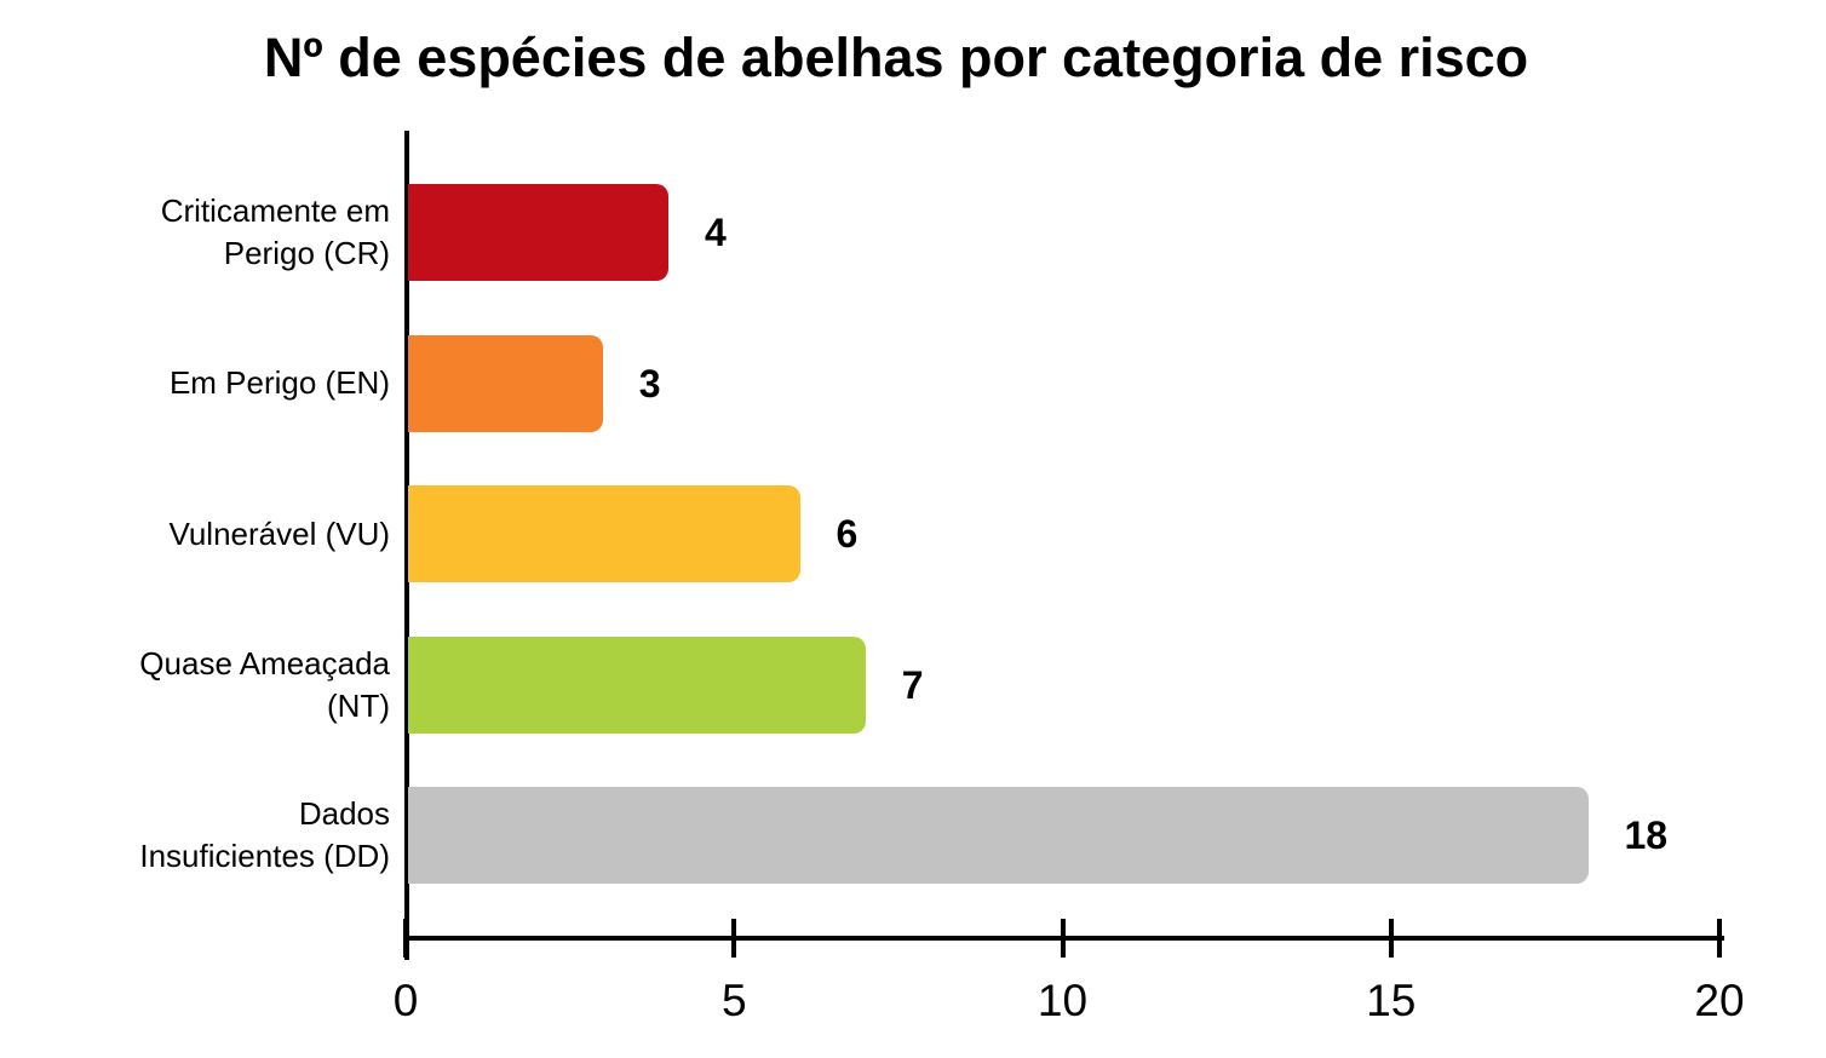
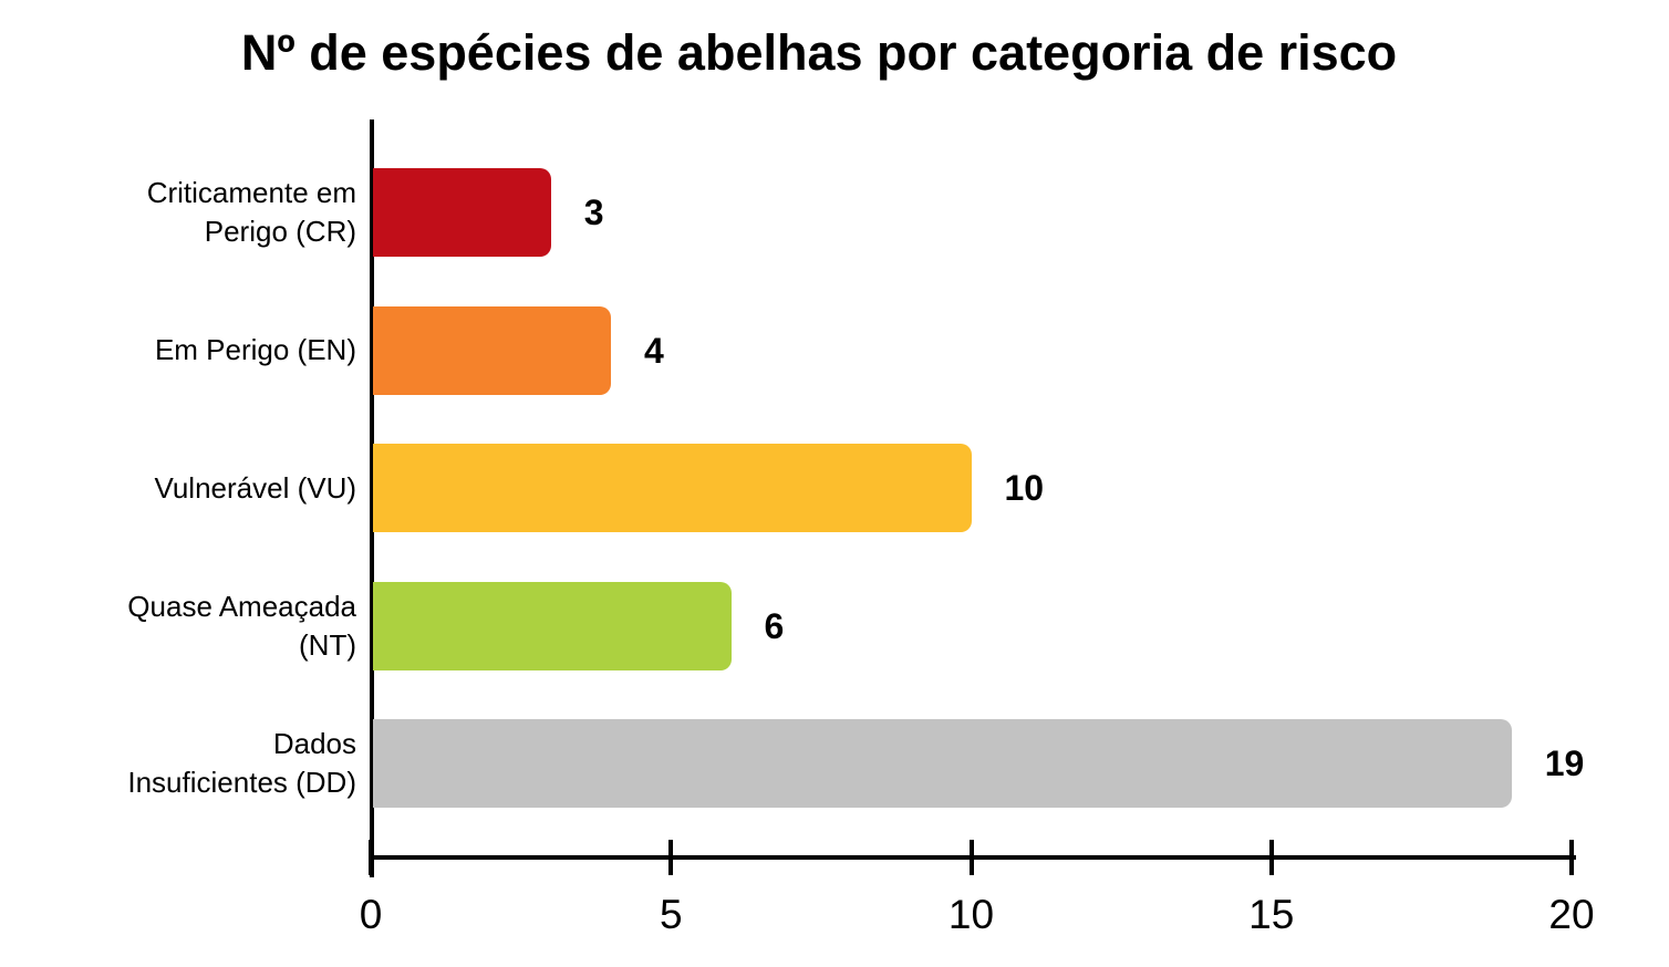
Criticamente em Perigo (CR): 4 -> 3
Em Perigo (EN): 3 -> 4
Vulnerável (VU): 6 -> 10
Quase Ameaçada (NT): 7 -> 6
Dados Insuficientes (DD): 18 -> 19
